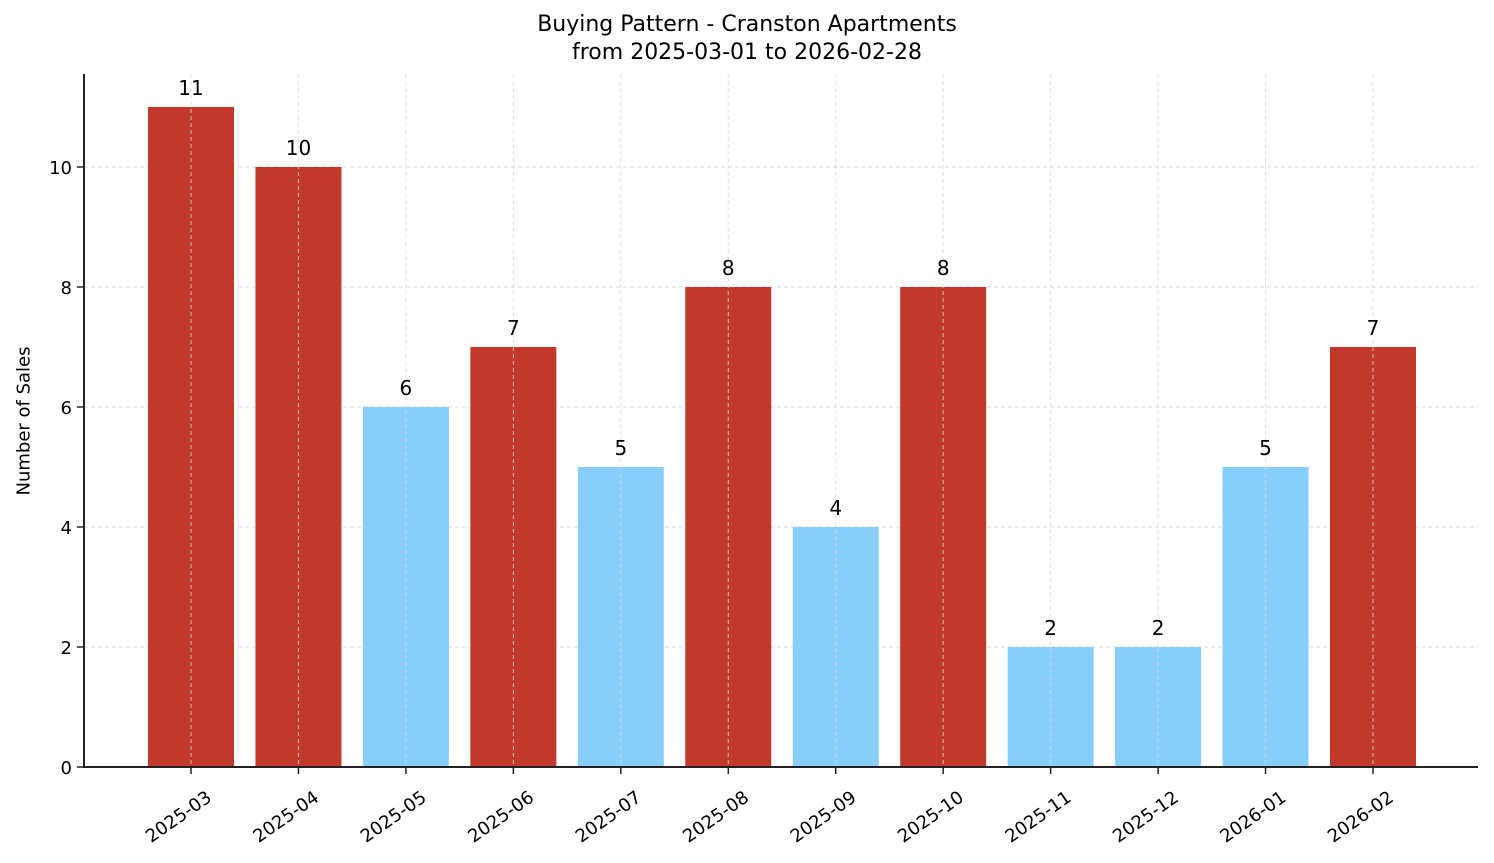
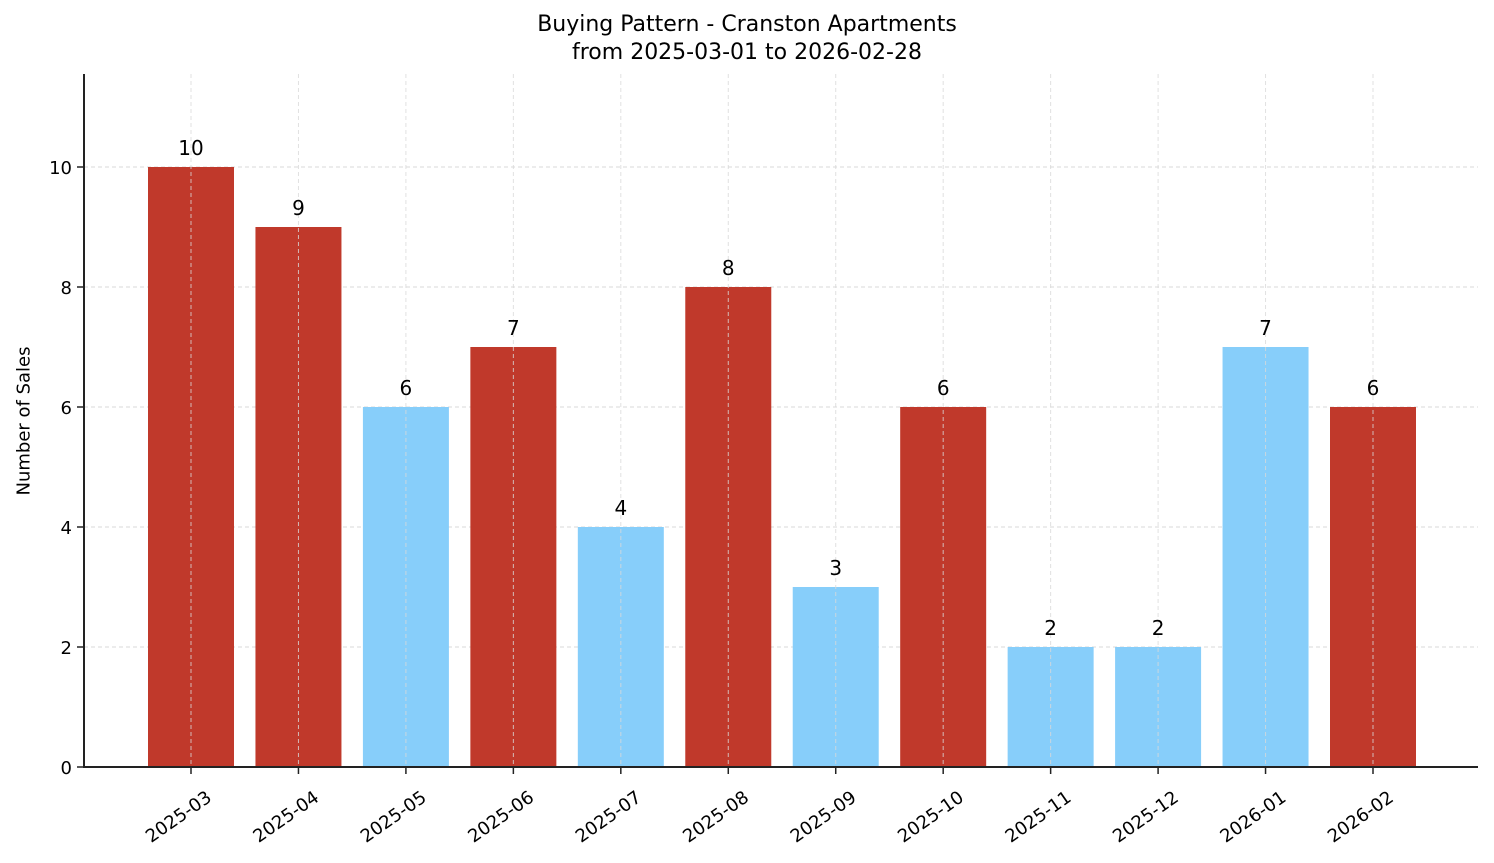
2025-03: 11 -> 10
2025-04: 10 -> 9
2025-07: 5 -> 4
2025-09: 4 -> 3
2025-10: 8 -> 6
2026-01: 5 -> 7
2026-02: 7 -> 6
